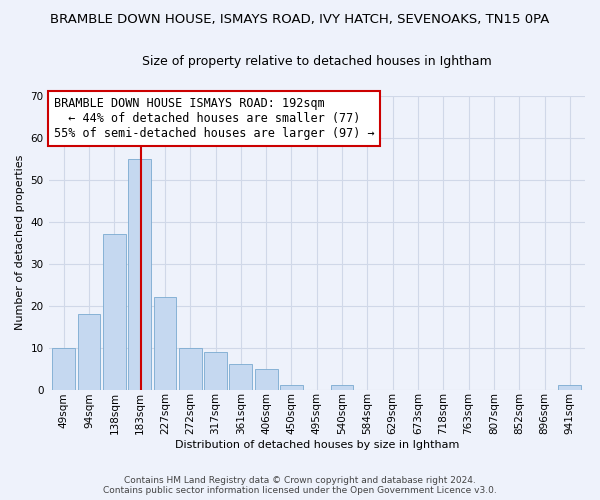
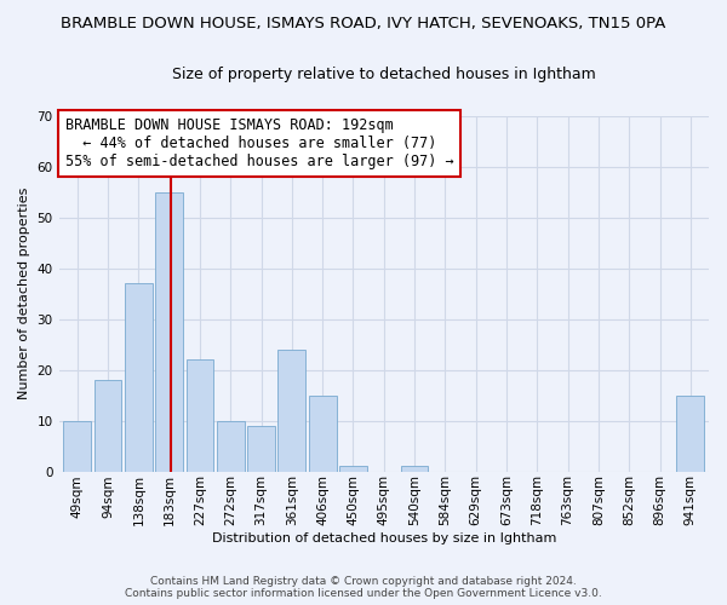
361sqm: 6 -> 24
406sqm: 5 -> 15
941sqm: 1 -> 15
